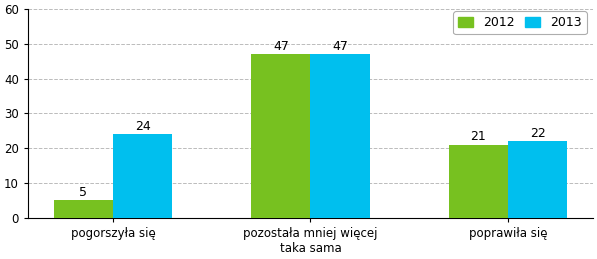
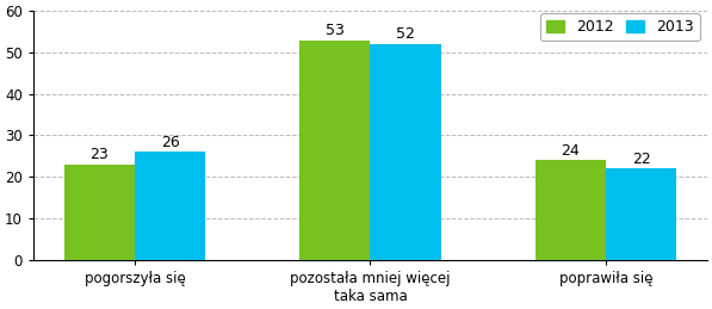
2012/pogorszyła się: 5 -> 23
2013/pogorszyła się: 24 -> 26
2012/pozostała mniej więcej taka sama: 47 -> 53
2013/pozostała mniej więcej taka sama: 47 -> 52
2012/poprawiła się: 21 -> 24
